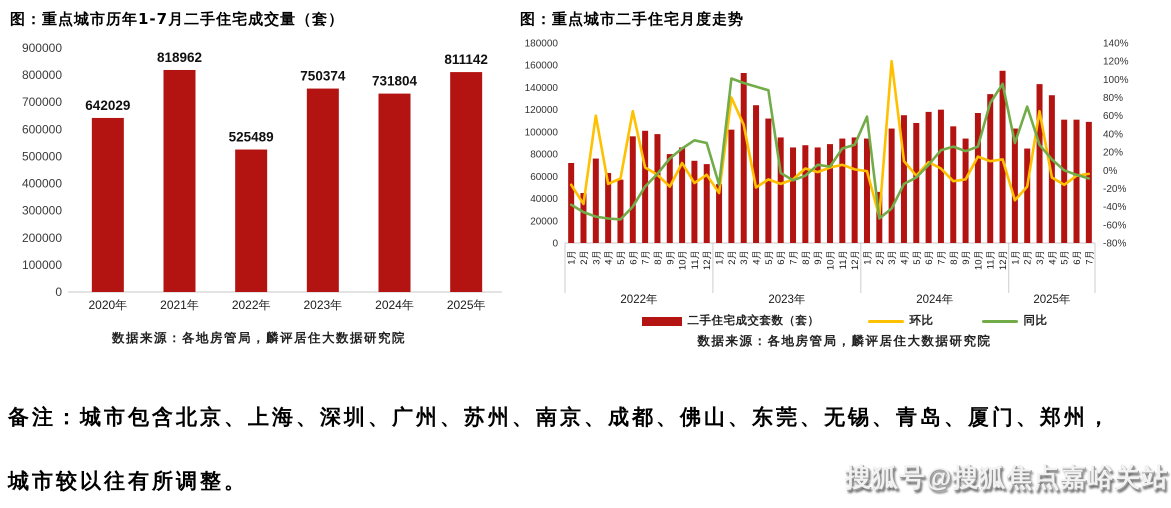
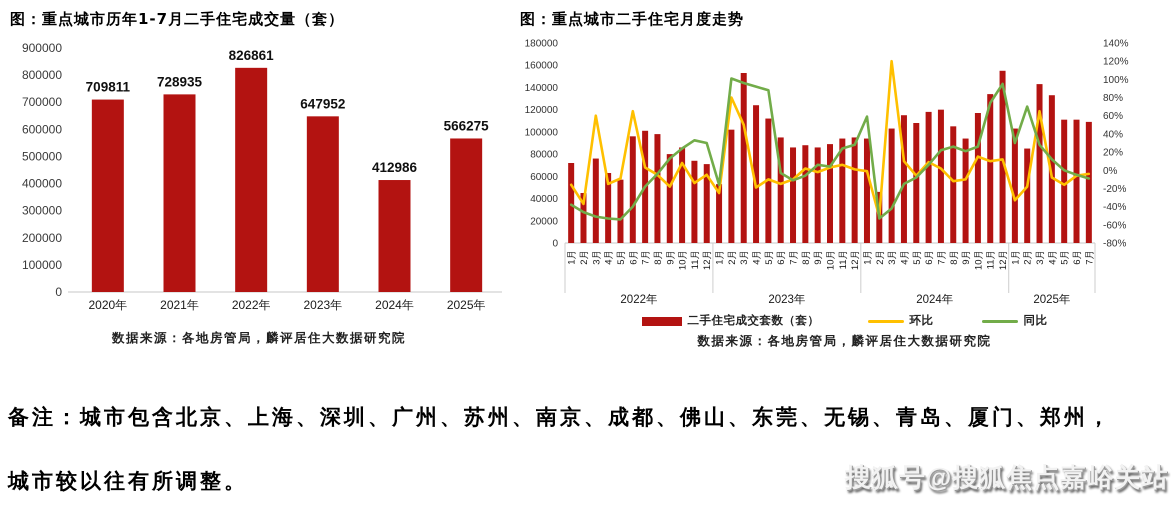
图：重点城市历年1-7月二手住宅成交量（套）/2020年: 642029 -> 709811
图：重点城市历年1-7月二手住宅成交量（套）/2021年: 818962 -> 728935
图：重点城市历年1-7月二手住宅成交量（套）/2022年: 525489 -> 826861
图：重点城市历年1-7月二手住宅成交量（套）/2023年: 750374 -> 647952
图：重点城市历年1-7月二手住宅成交量（套）/2024年: 731804 -> 412986
图：重点城市历年1-7月二手住宅成交量（套）/2025年: 811142 -> 566275
